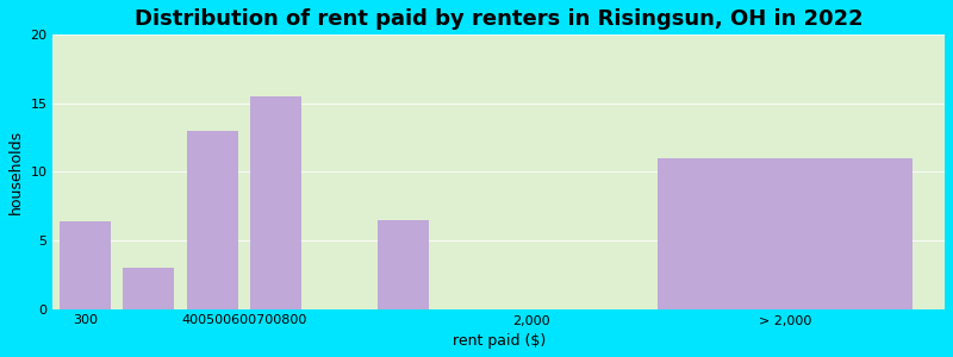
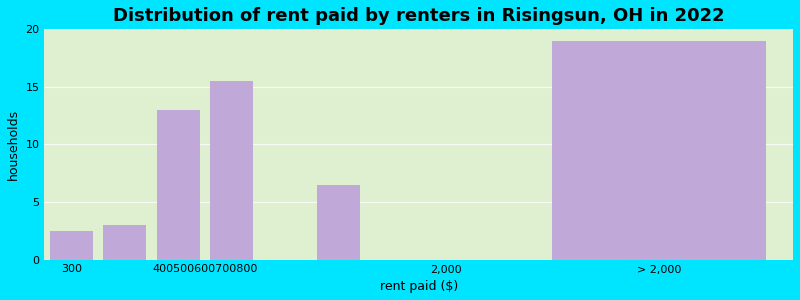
300: 6.4 -> 2.5
> 2,000: 11.0 -> 19.0
